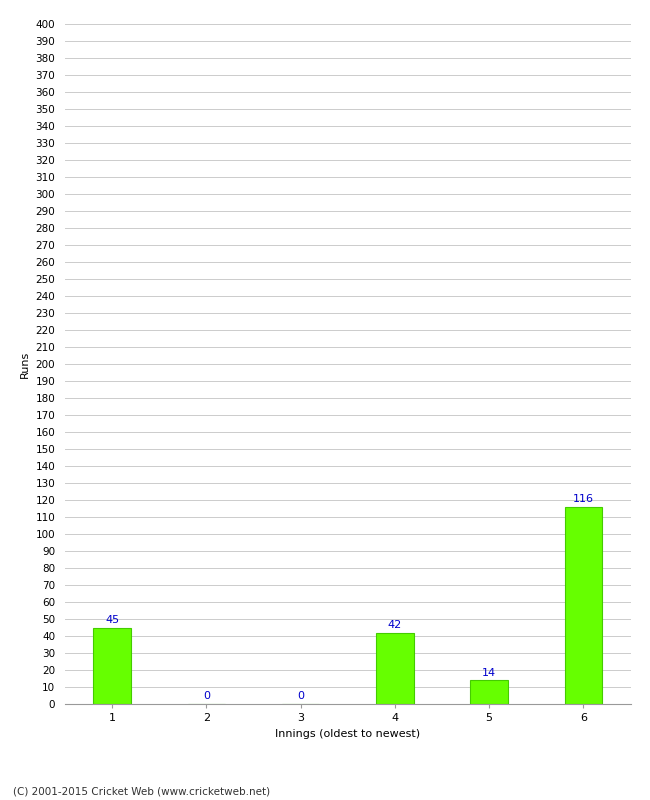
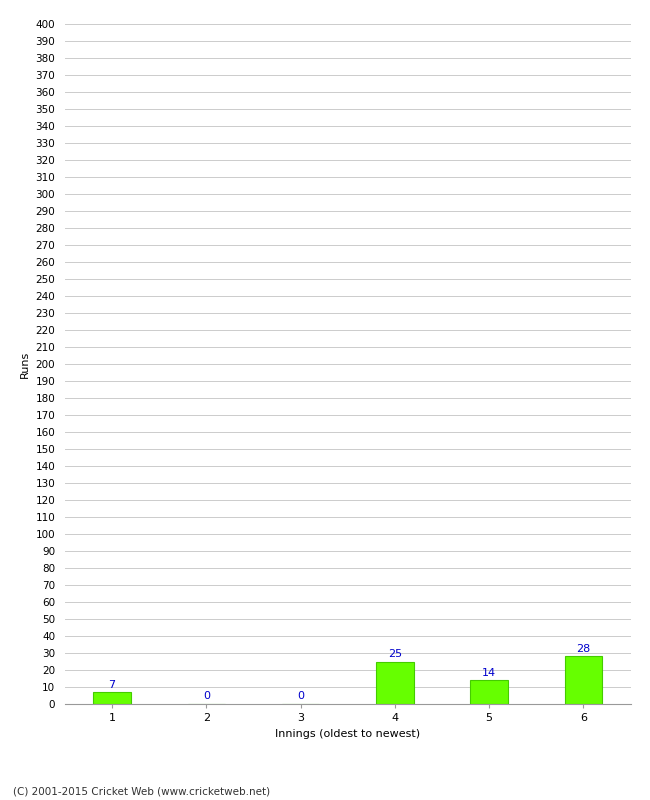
1: 45 -> 7
4: 42 -> 25
6: 116 -> 28
